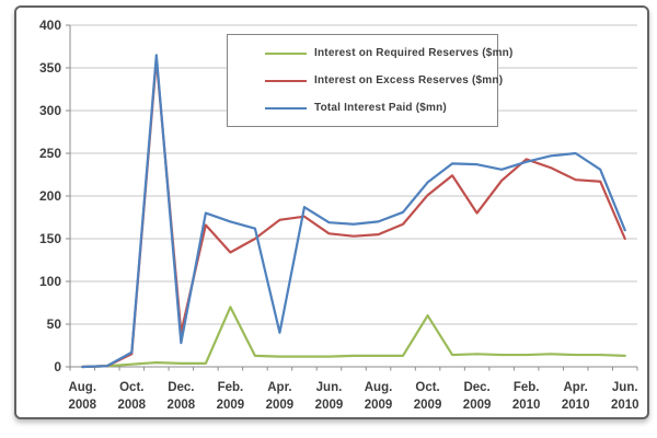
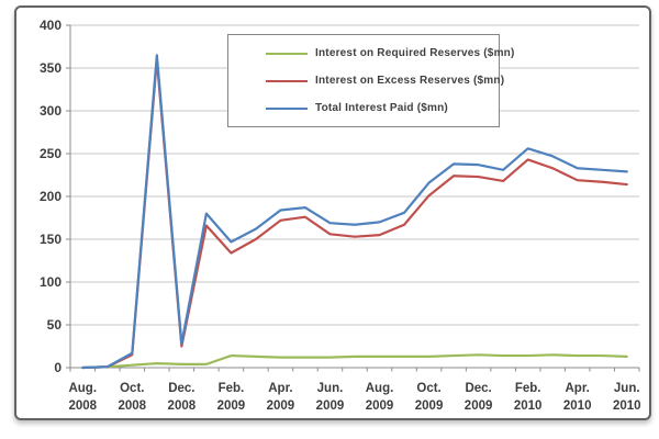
Interest on Excess Reserves ($mn)/Dec. 2008: 40 -> 20
Interest on Required Reserves ($mn)/Feb. 2009: 70 -> 10
Total Interest Paid ($mn)/Feb. 2009: 170 -> 150
Total Interest Paid ($mn)/Apr. 2009: 40 -> 180
Interest on Required Reserves ($mn)/Oct. 2009: 60 -> 10
Interest on Excess Reserves ($mn)/Dec. 2009: 180 -> 220
Total Interest Paid ($mn)/Feb. 2010: 240 -> 260
Total Interest Paid ($mn)/Apr. 2010: 250 -> 230
Interest on Excess Reserves ($mn)/Jun. 2010: 150 -> 210
Total Interest Paid ($mn)/Jun. 2010: 160 -> 230
